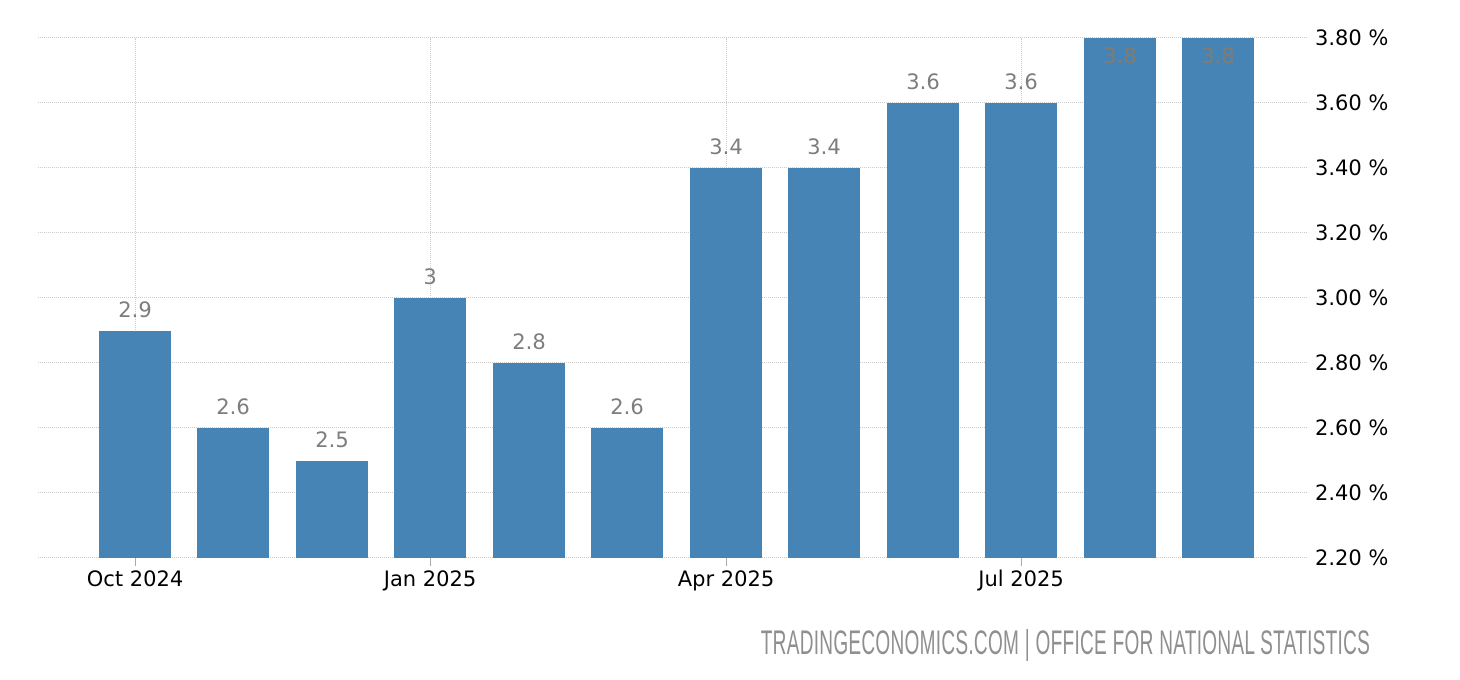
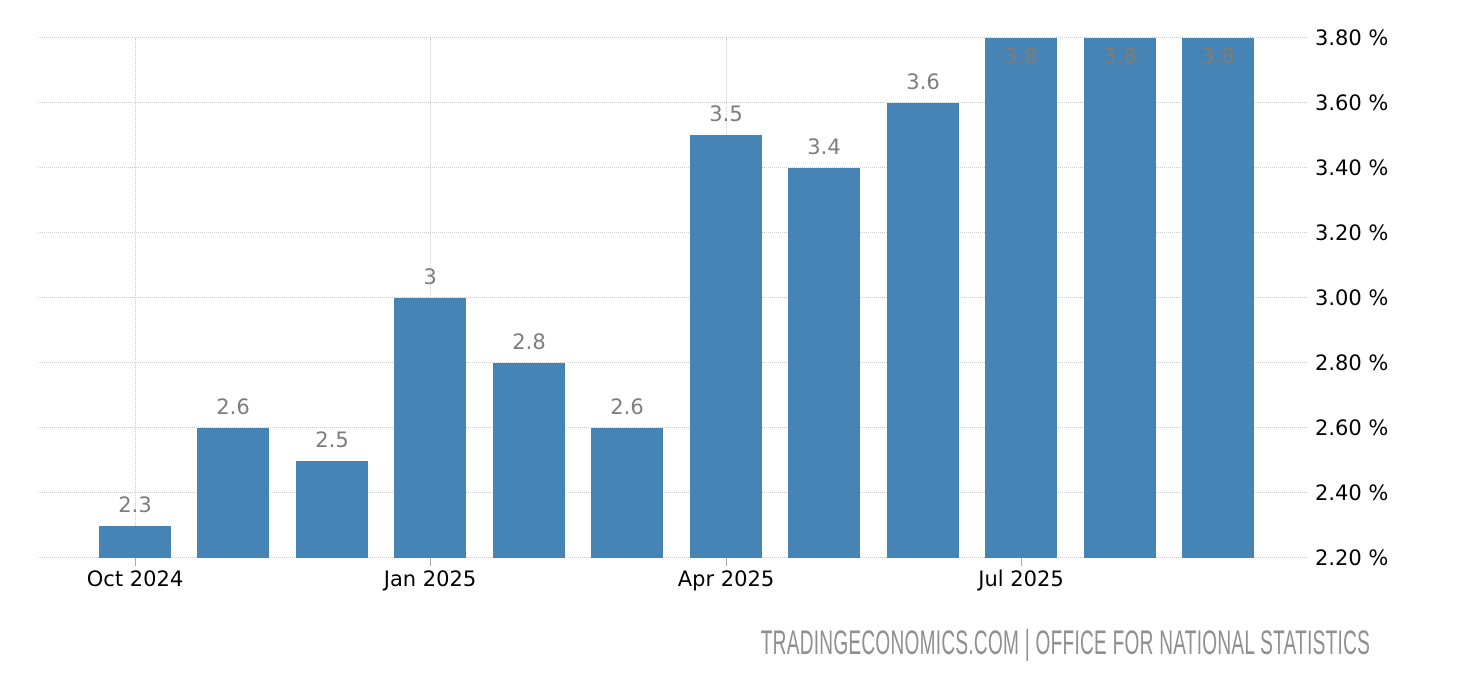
Oct 2024: 2.9 -> 2.3
Apr 2025: 3.4 -> 3.5
Jul 2025: 3.6 -> 3.8
